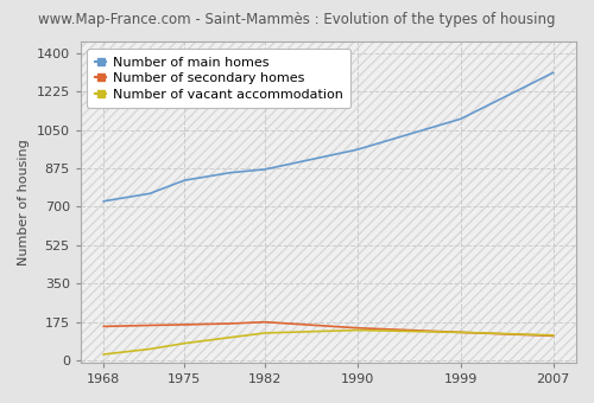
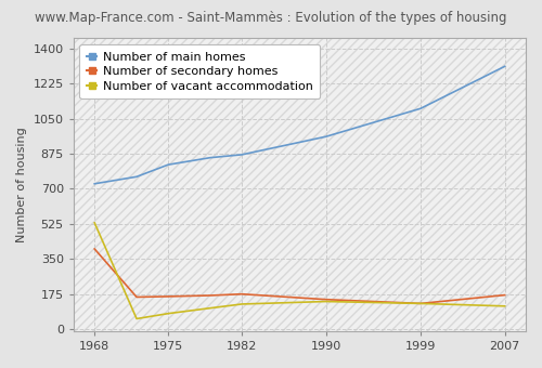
Number of secondary homes/1968: 160 -> 400
Number of vacant accommodation/1968: 30 -> 530
Number of secondary homes/2007: 110 -> 170
